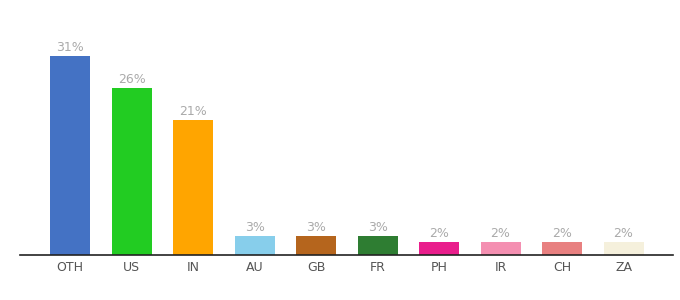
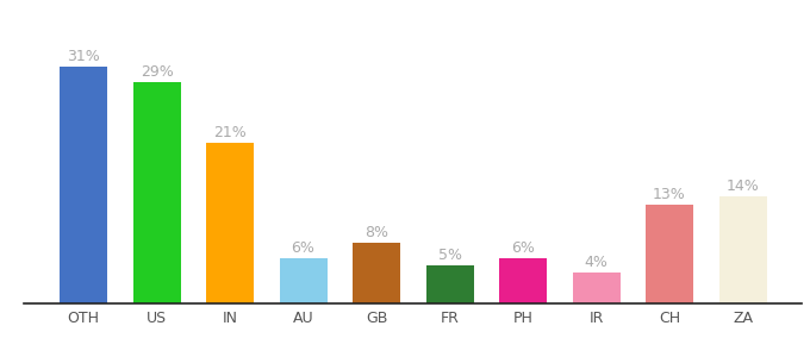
US: 26% -> 29%
AU: 3% -> 6%
GB: 3% -> 8%
FR: 3% -> 5%
PH: 2% -> 6%
IR: 2% -> 4%
CH: 2% -> 13%
ZA: 2% -> 14%
